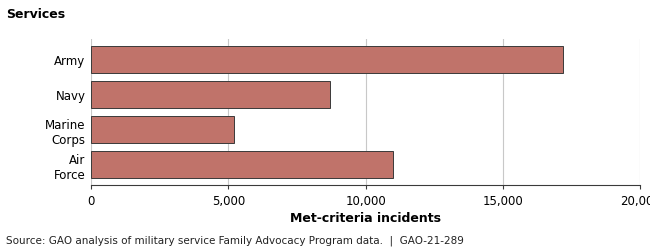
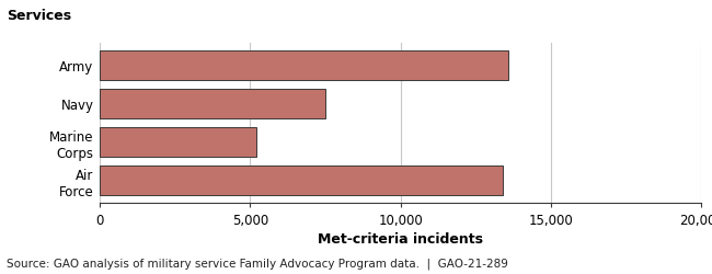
Army: 17,200 -> 13,600
Navy: 8,700 -> 7,500
Air Force: 11,000 -> 13,400
